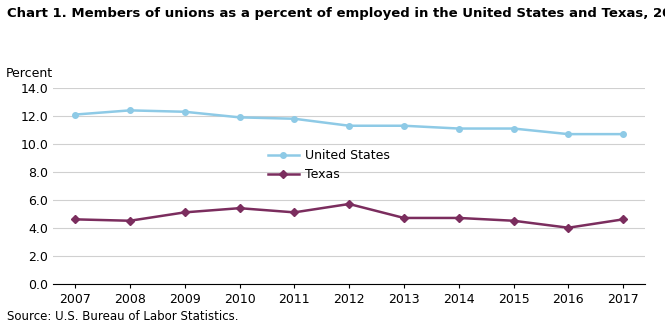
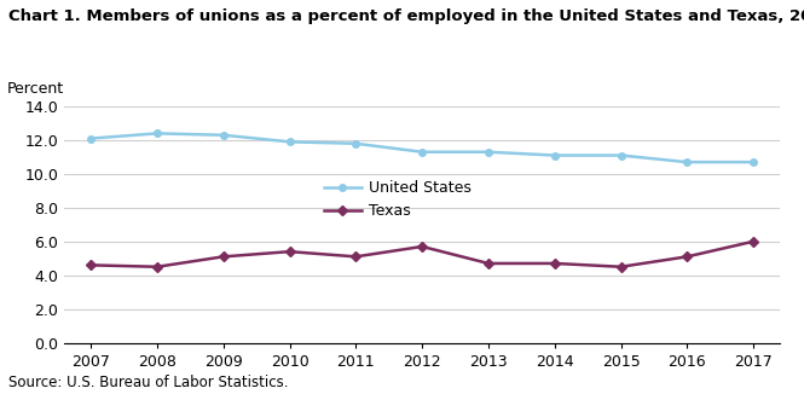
Texas/2016: 4.0 -> 5.1
Texas/2017: 4.6 -> 6.0
